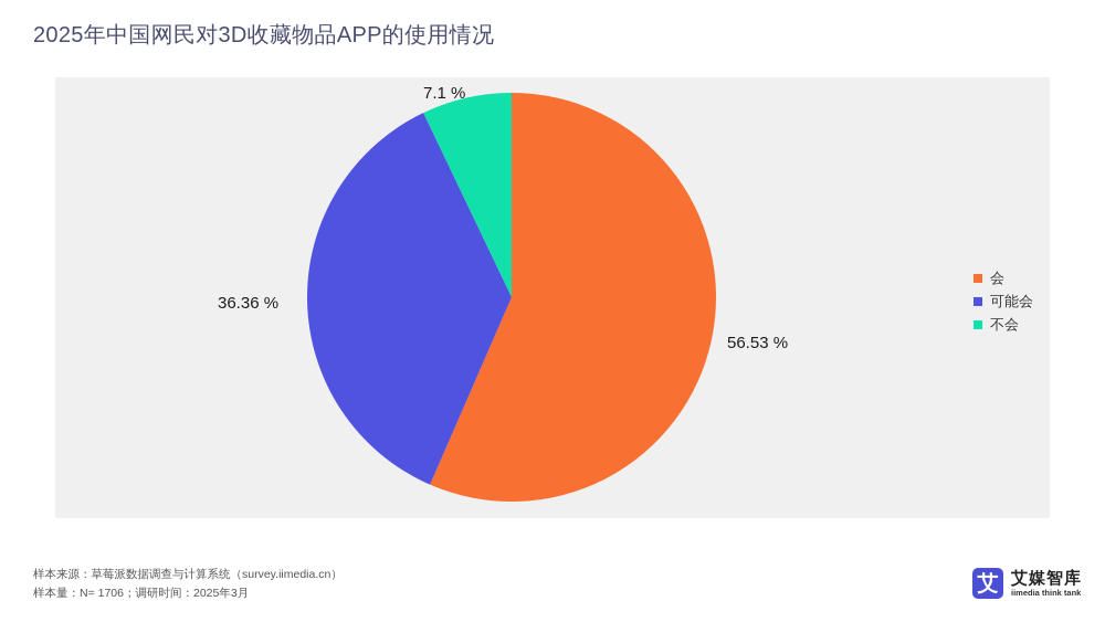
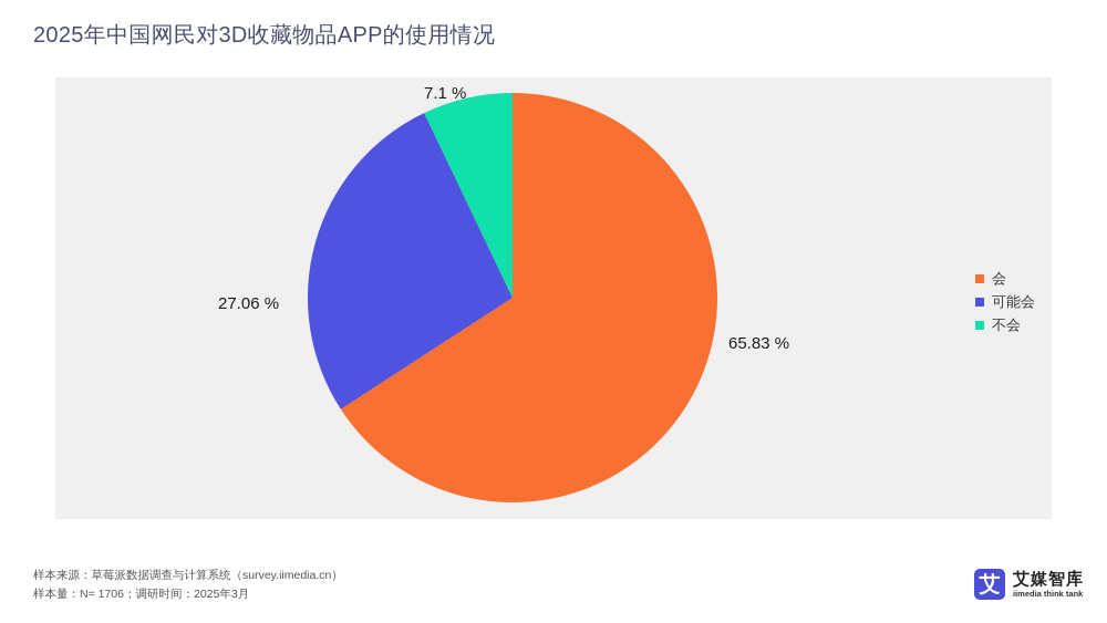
会: 56.53 -> 65.83
可能会: 36.36 -> 27.06
